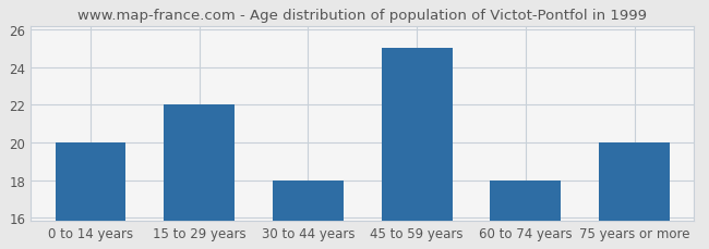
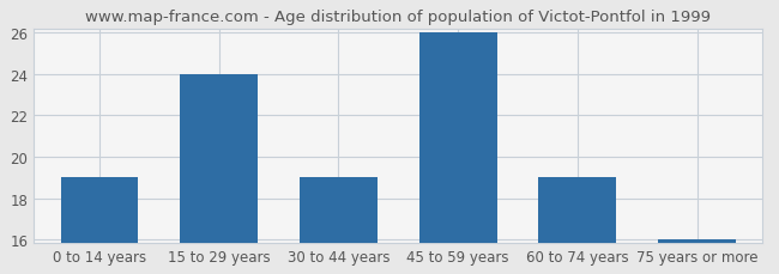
0 to 14 years: 20 -> 19
15 to 29 years: 22 -> 24
30 to 44 years: 18 -> 19
45 to 59 years: 25 -> 26
60 to 74 years: 18 -> 19
75 years or more: 20 -> 16
